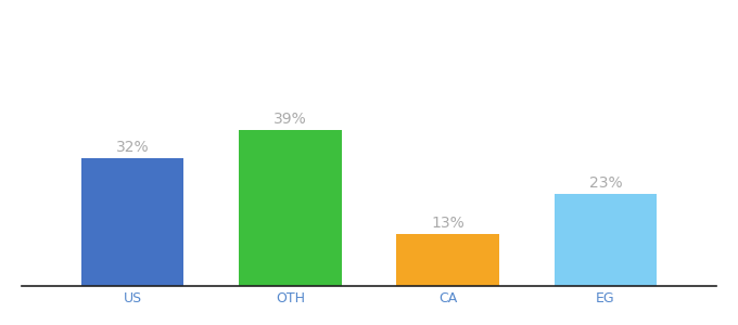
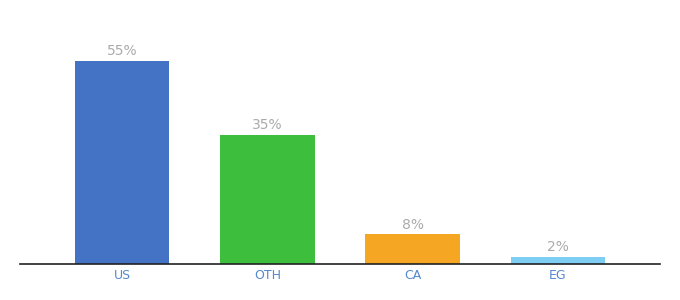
US: 32% -> 55%
OTH: 39% -> 35%
CA: 13% -> 8%
EG: 23% -> 2%
